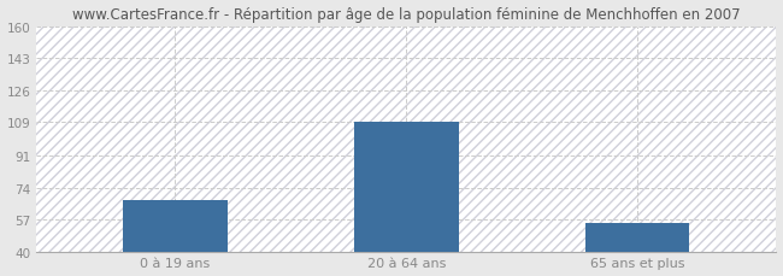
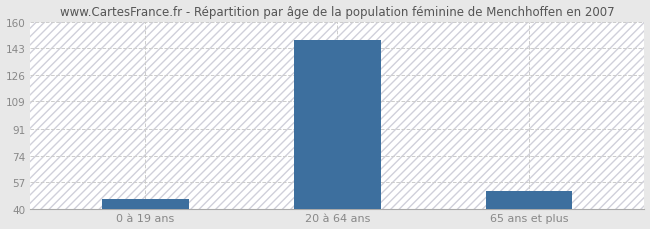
0 à 19 ans: 67 -> 46
20 à 64 ans: 109 -> 148
65 ans et plus: 55 -> 51
